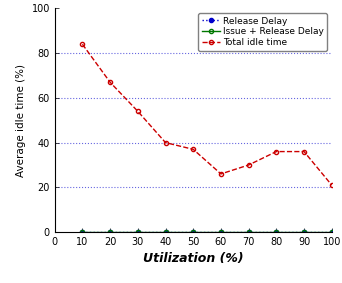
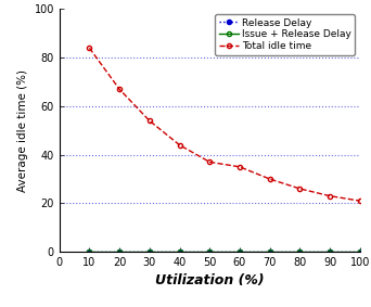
Total idle time/40: 40 -> 44
Total idle time/60: 26 -> 35
Total idle time/80: 36 -> 26
Total idle time/90: 36 -> 23
